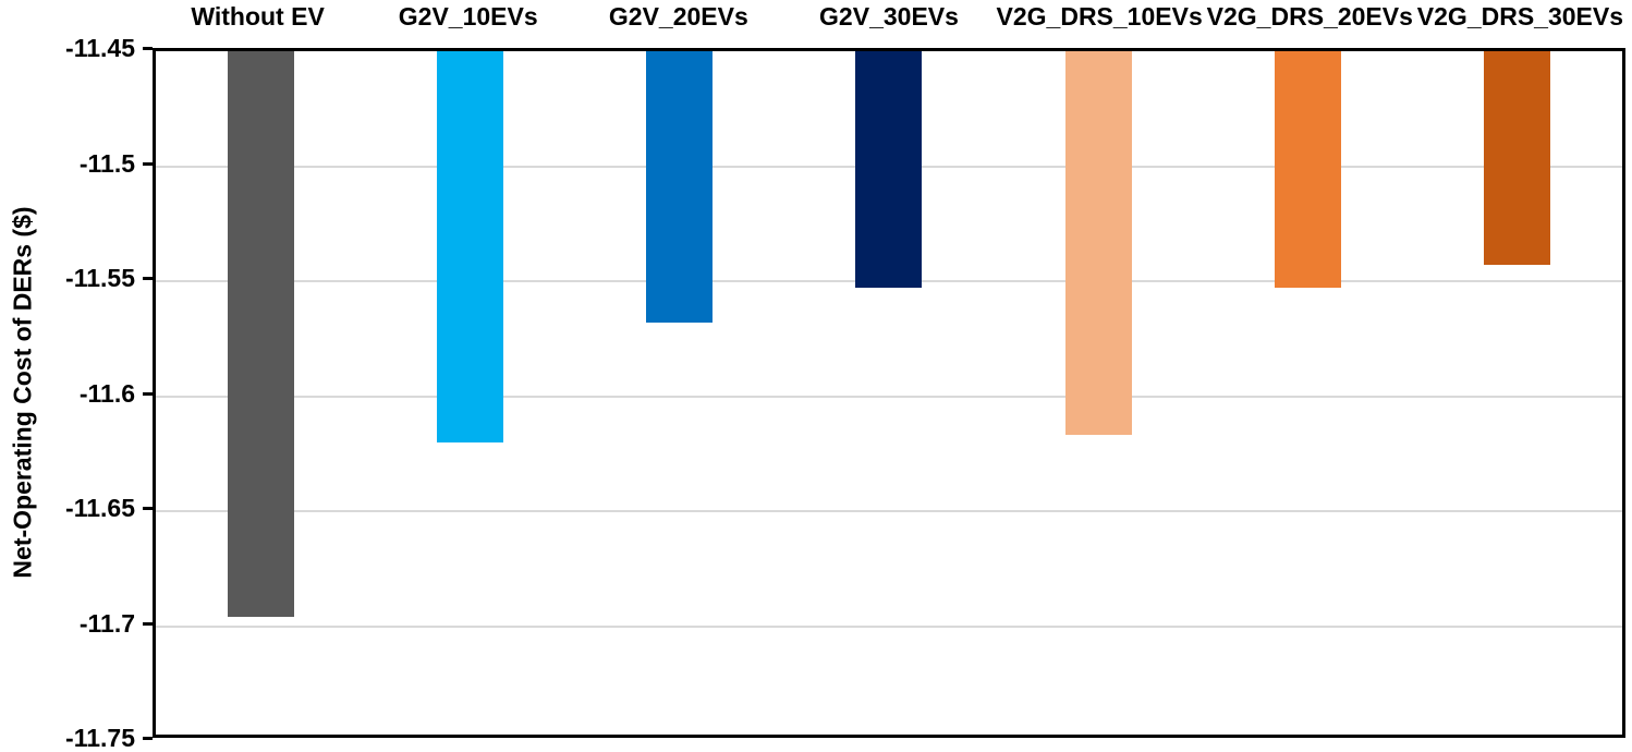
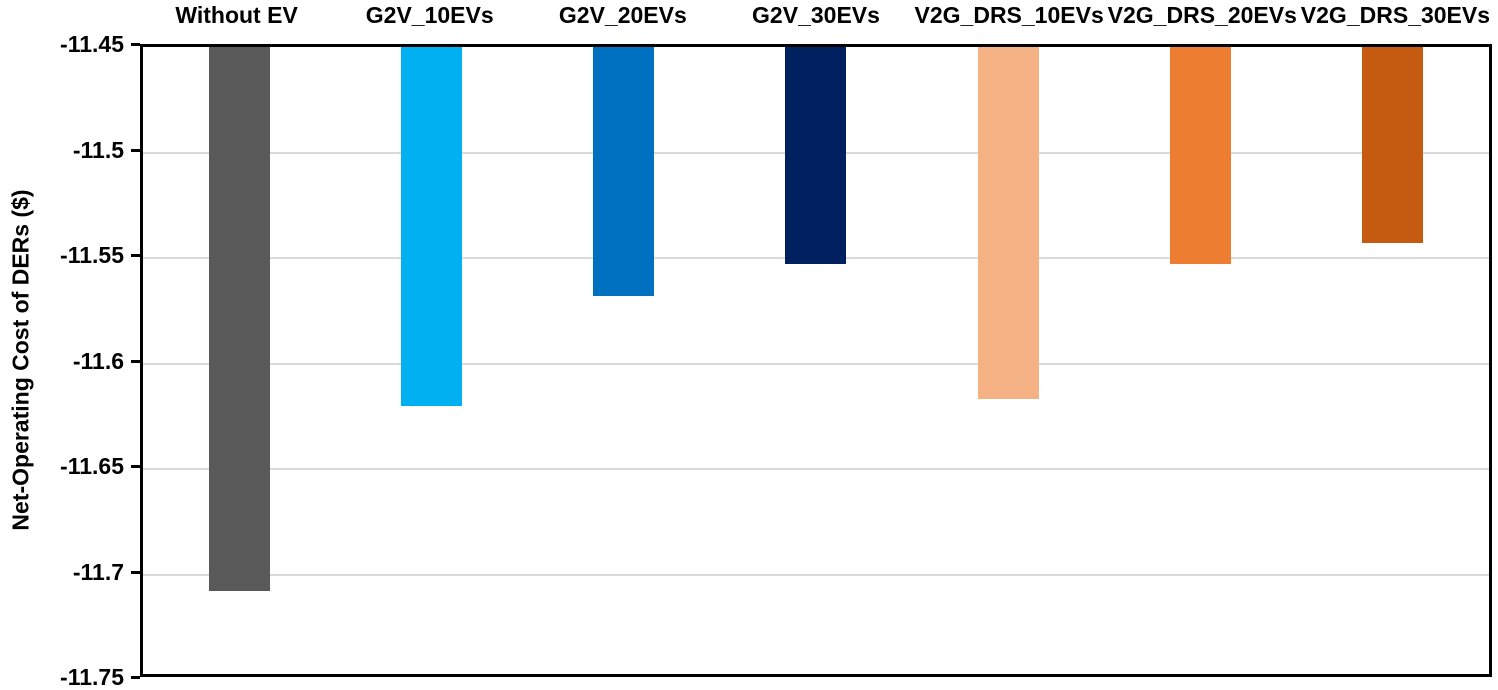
Without EV: -11.696 -> -11.708
